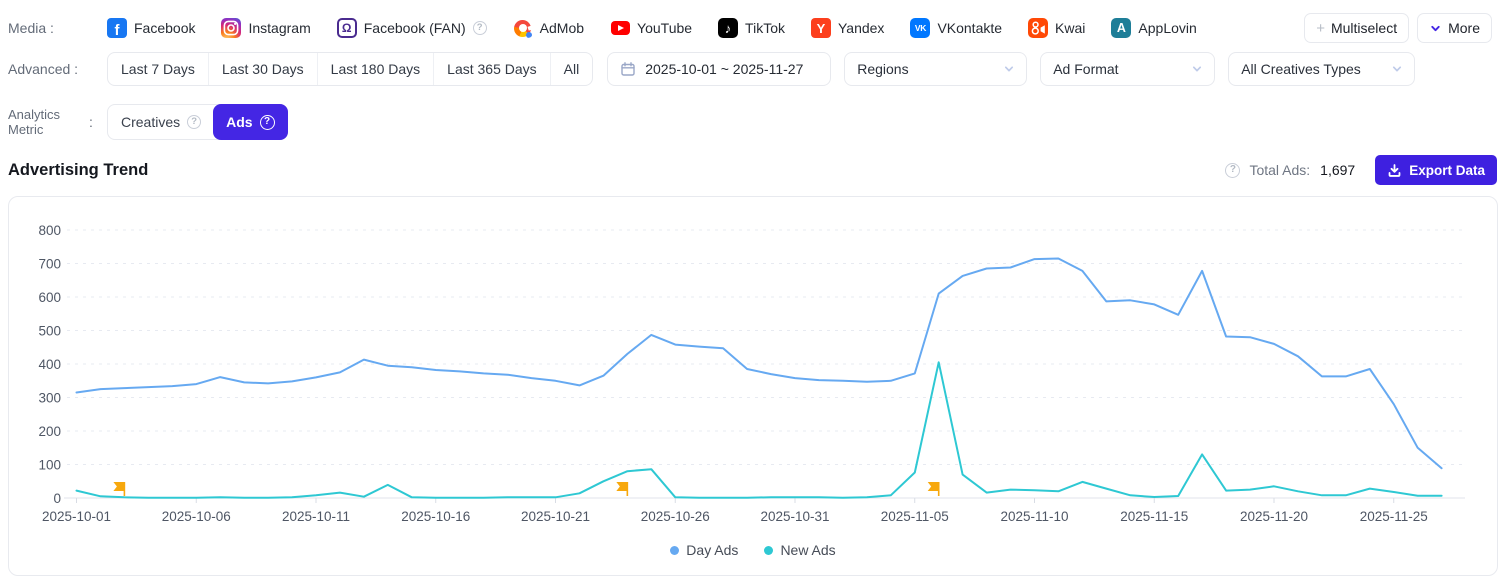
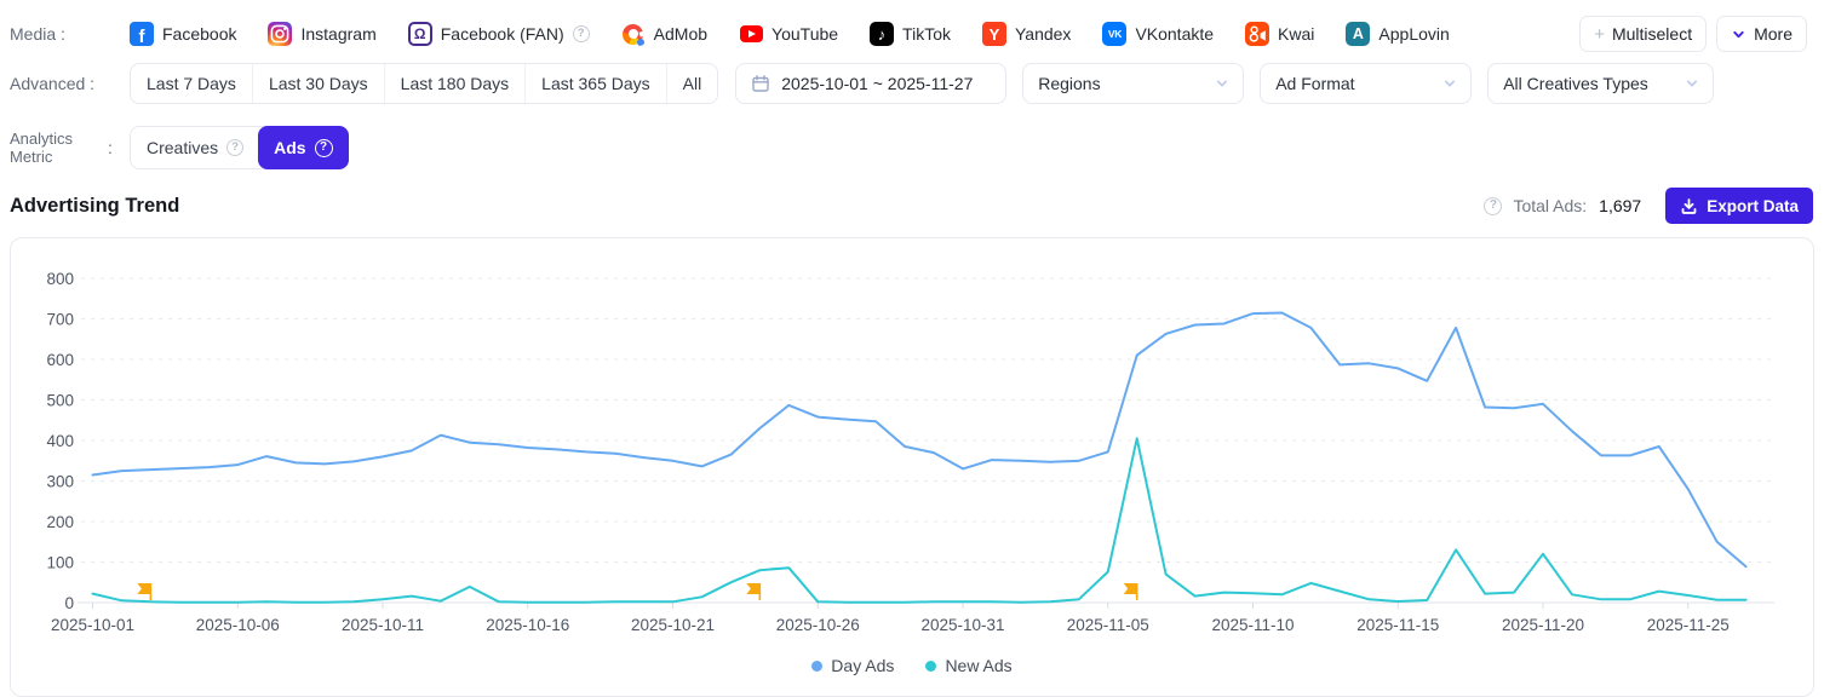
Day Ads/2025-10-31: 360 -> 330
Day Ads/2025-11-20: 460 -> 490
New Ads/2025-11-20: 40 -> 120
